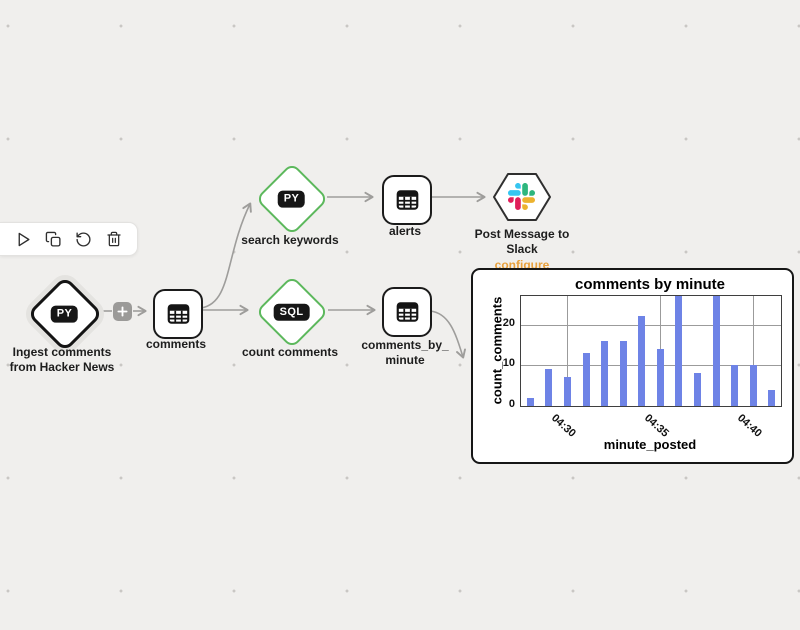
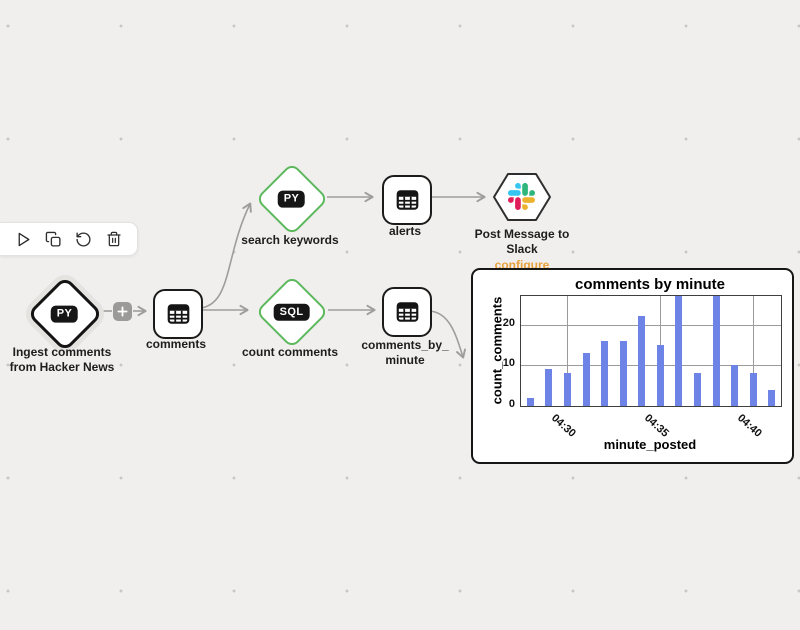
04:30: 7 -> 8
04:35: 14 -> 15
04:40: 10 -> 8
